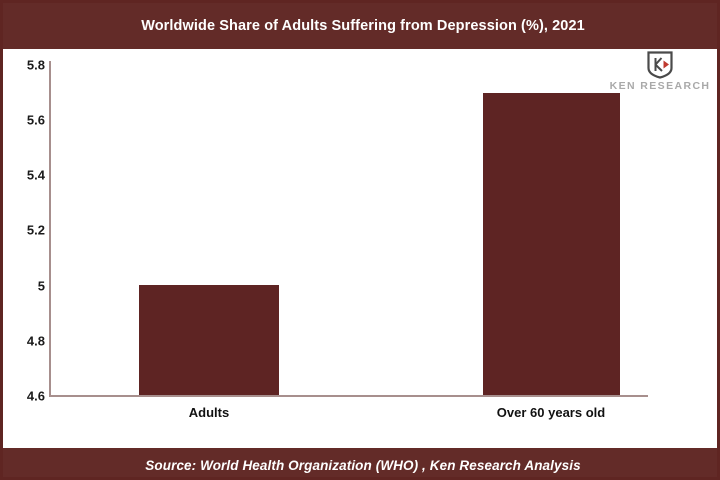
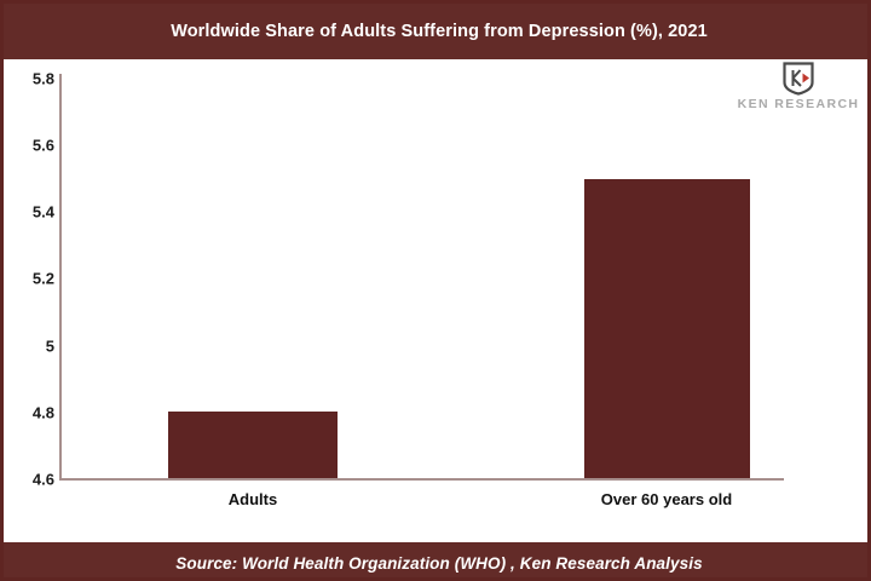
Adults: 5.0 -> 4.8
Over 60 years old: 5.7 -> 5.5
